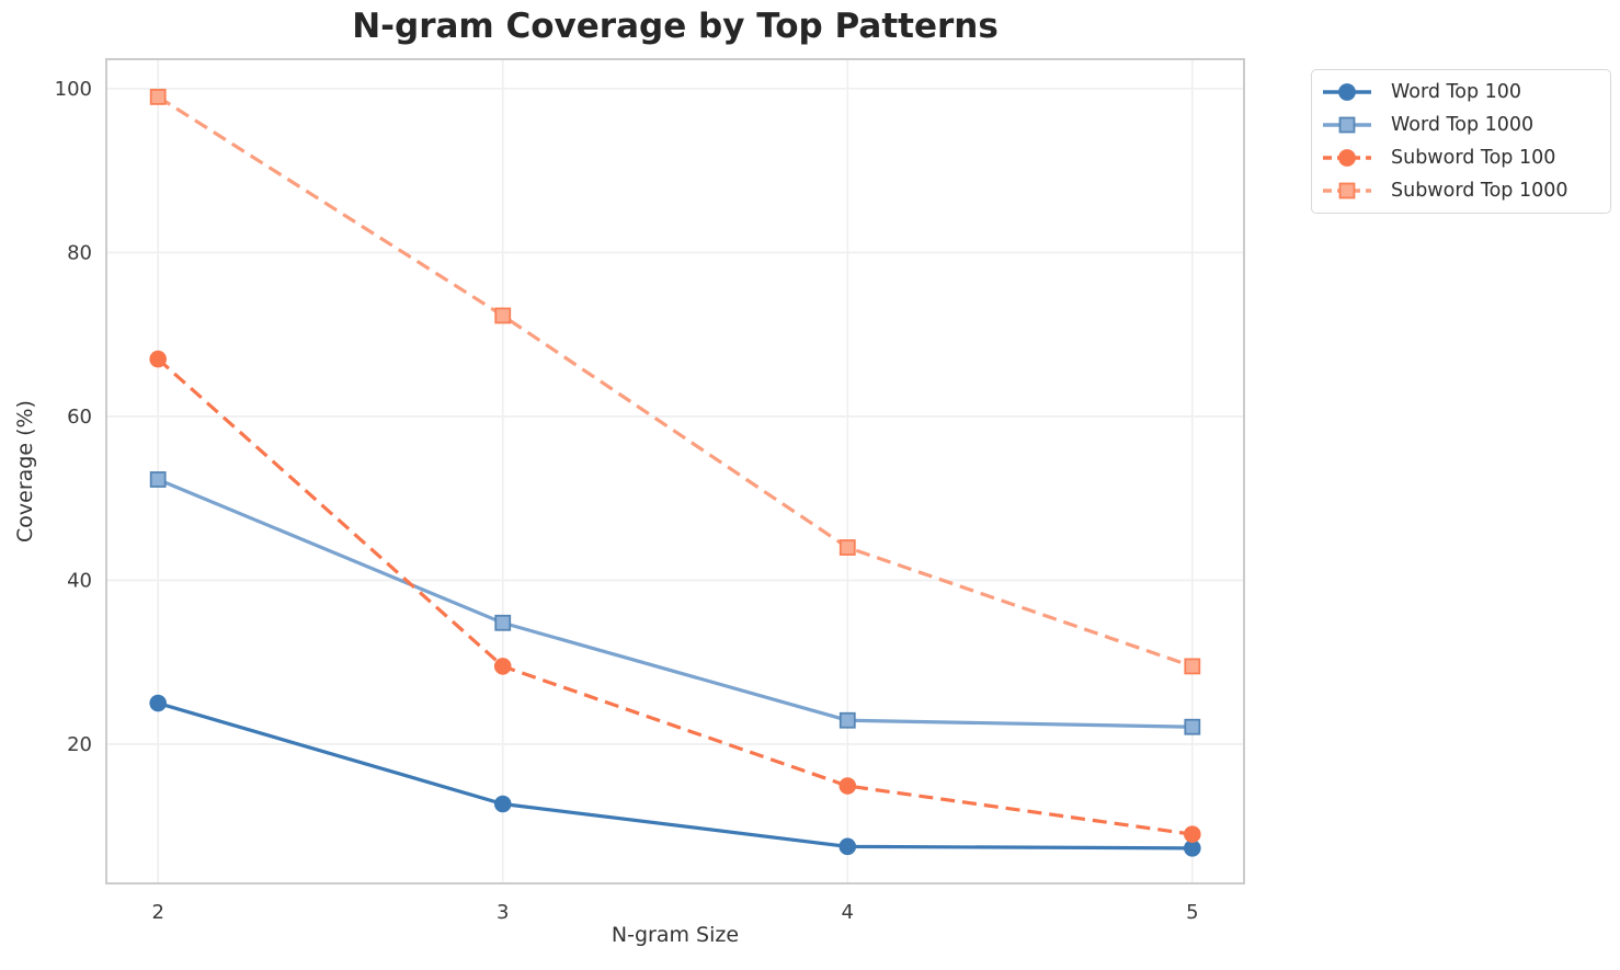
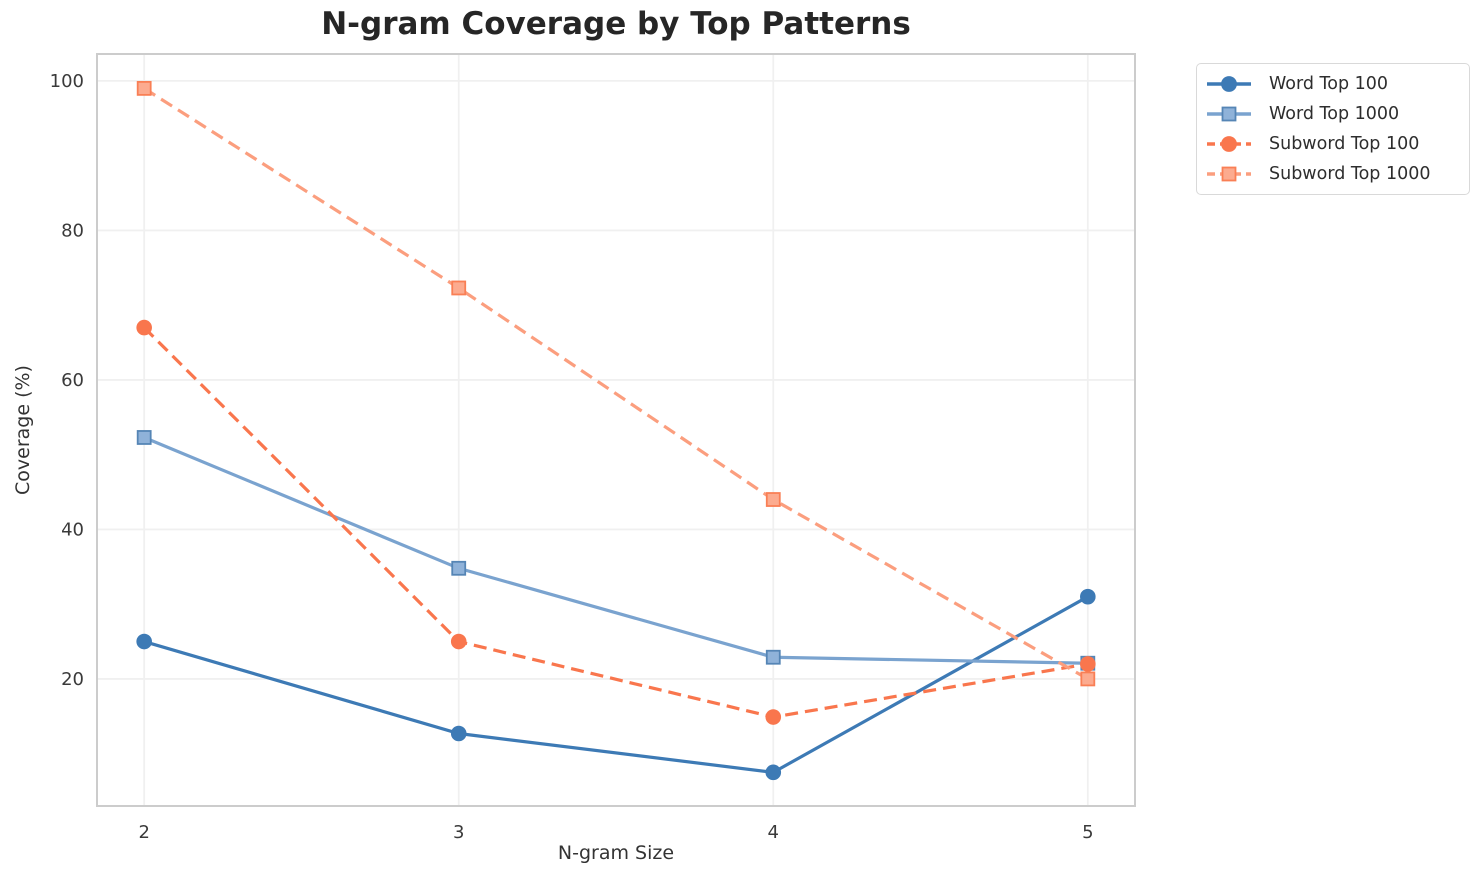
Subword Top 100/3: 30 -> 25
Word Top 100/5: 7 -> 31
Subword Top 100/5: 9 -> 22
Subword Top 1000/5: 30 -> 20
